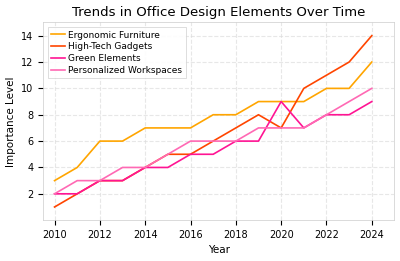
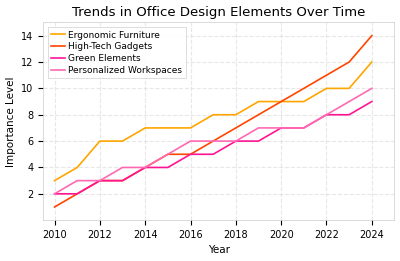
High-Tech Gadgets/2020: 7 -> 9
Green Elements/2020: 9 -> 7
